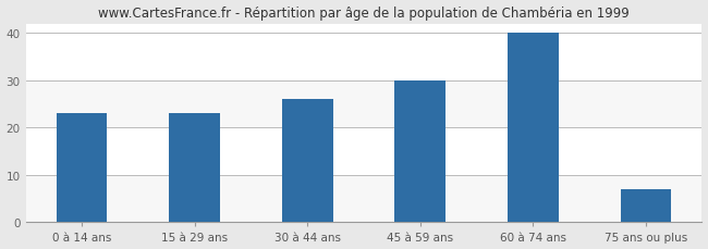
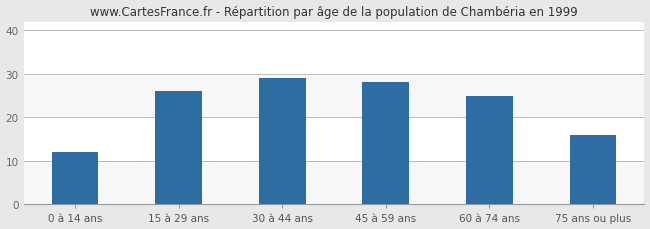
0 à 14 ans: 23 -> 12
15 à 29 ans: 23 -> 26
30 à 44 ans: 26 -> 29
45 à 59 ans: 30 -> 28
60 à 74 ans: 40 -> 25
75 ans ou plus: 7 -> 16
